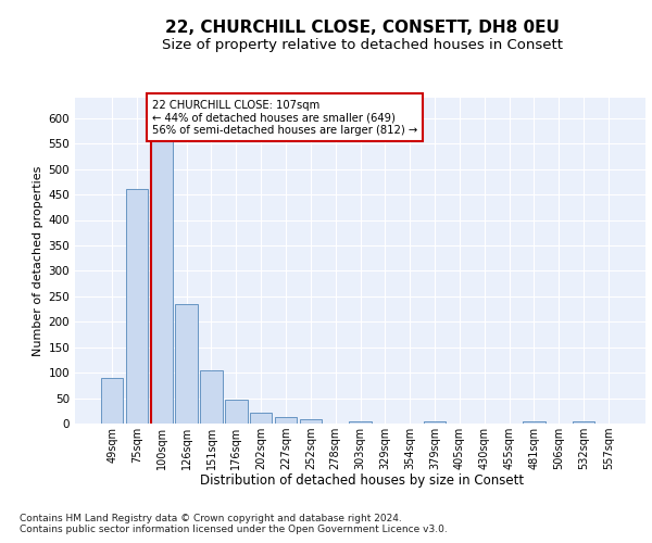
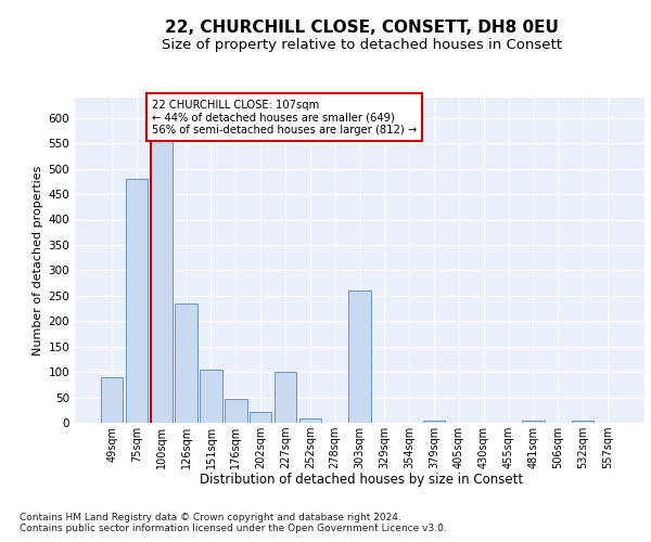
75sqm: 460 -> 480
227sqm: 13 -> 100
303sqm: 5 -> 260
